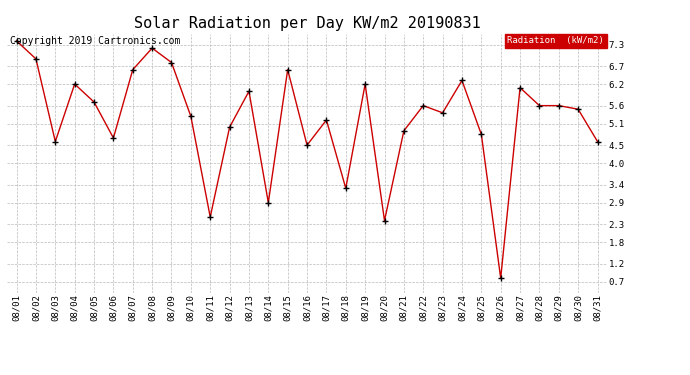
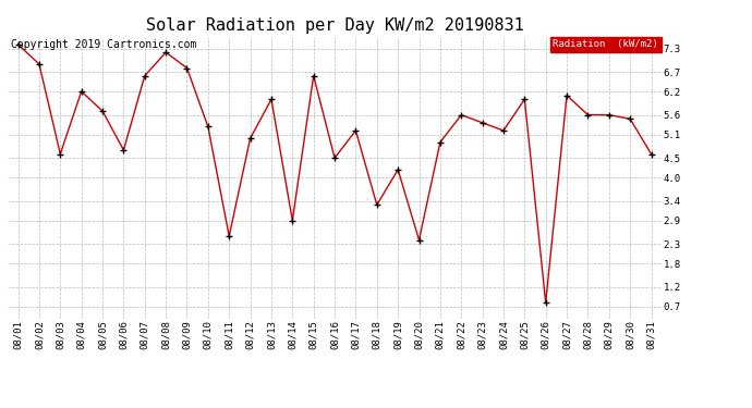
08/19: 6.2 -> 4.2
08/24: 6.3 -> 5.2
08/25: 4.8 -> 6.0
